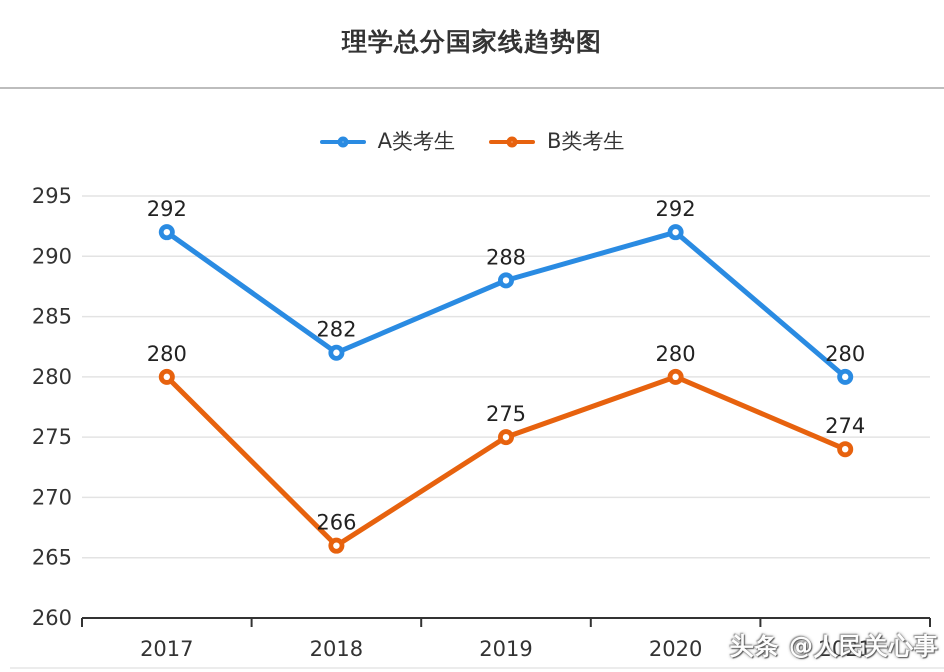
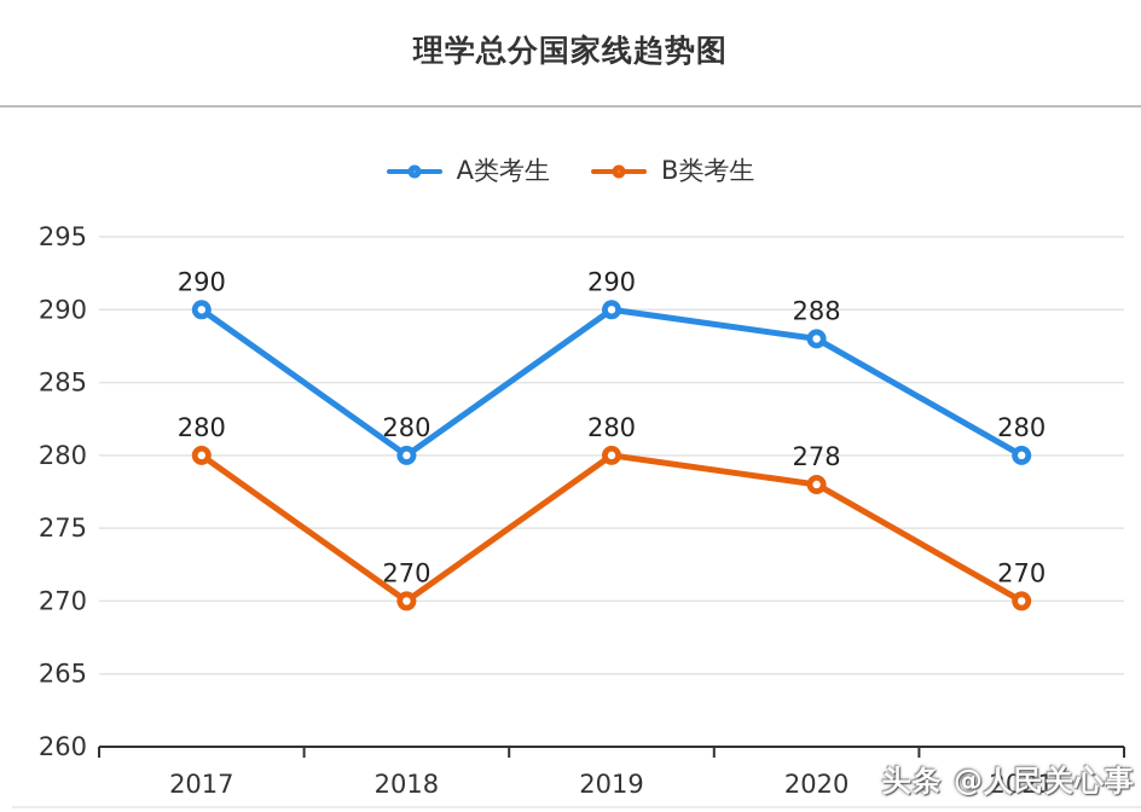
A类考生/2017: 292 -> 290
A类考生/2018: 282 -> 280
B类考生/2018: 266 -> 270
A类考生/2019: 288 -> 290
B类考生/2019: 275 -> 280
A类考生/2020: 292 -> 288
B类考生/2020: 280 -> 278
B类考生/2021: 274 -> 270
